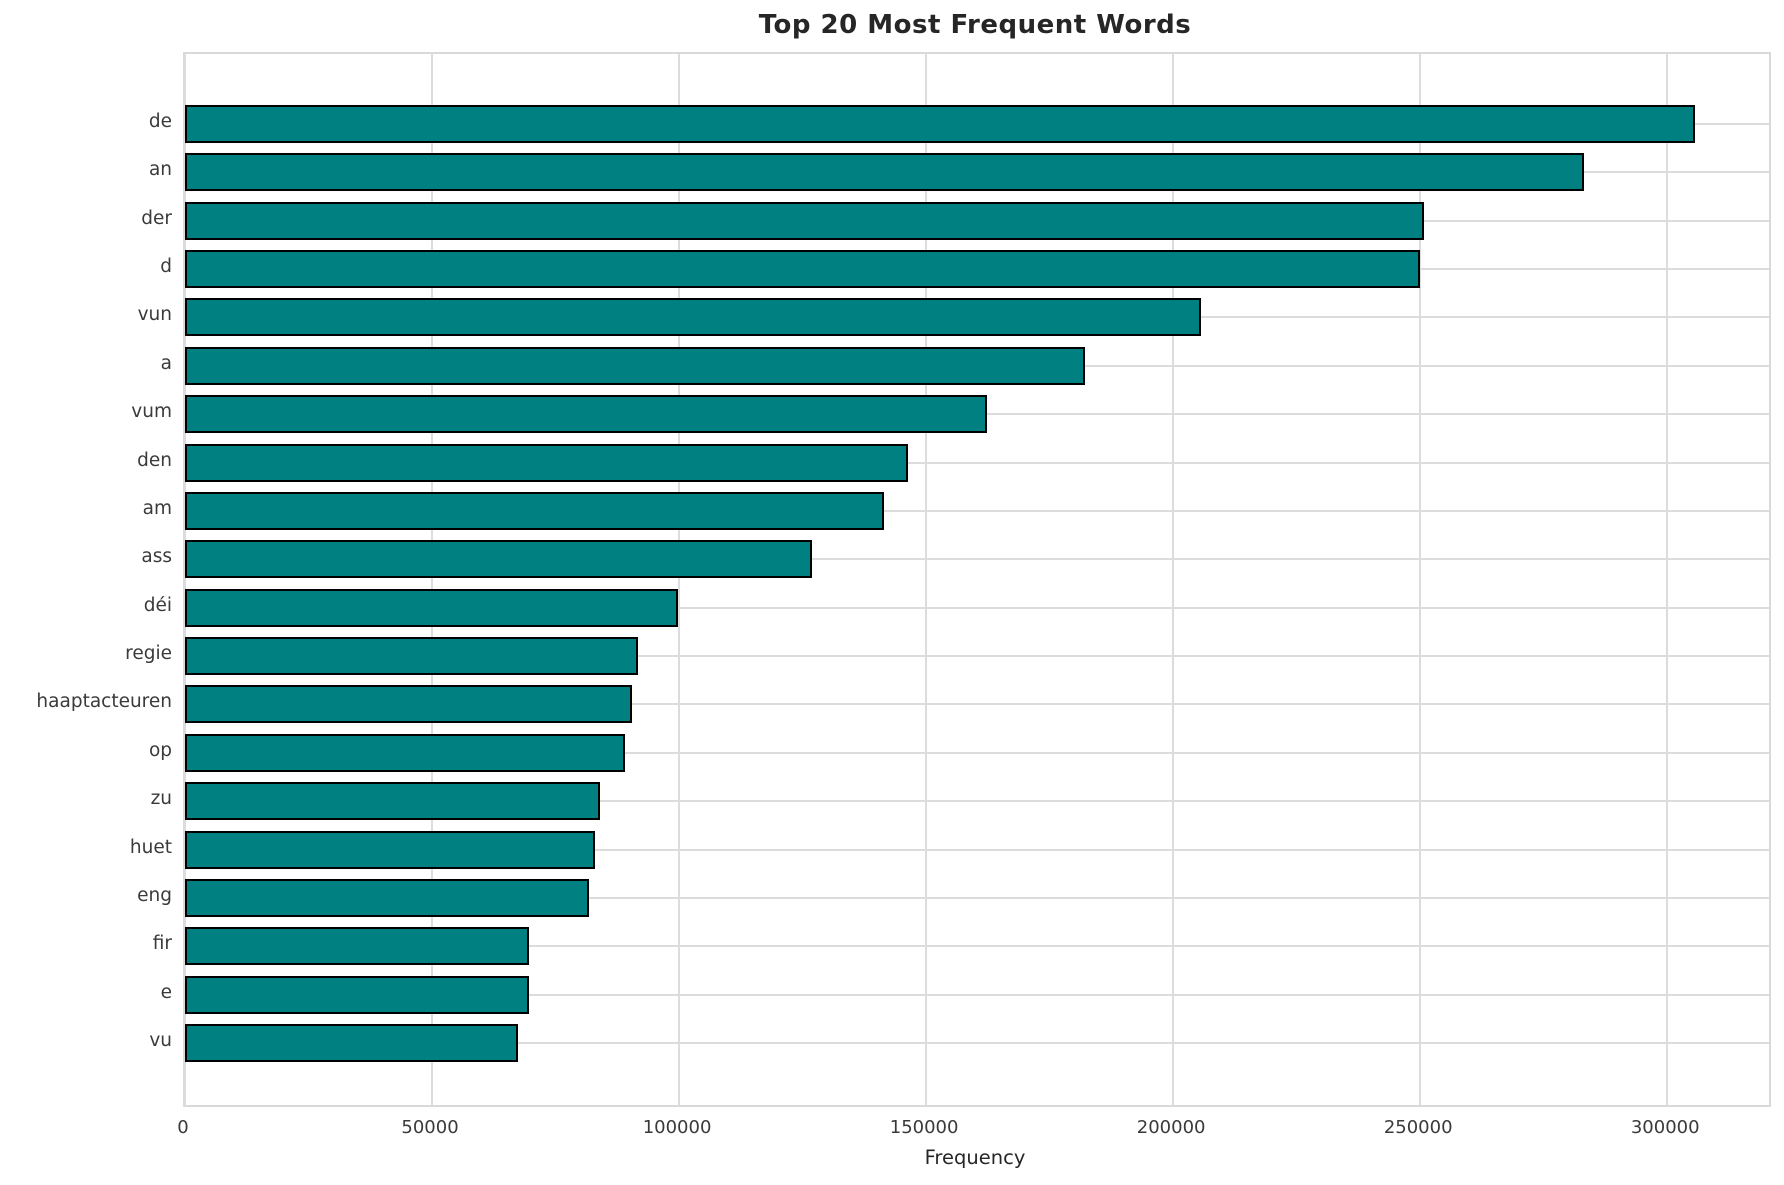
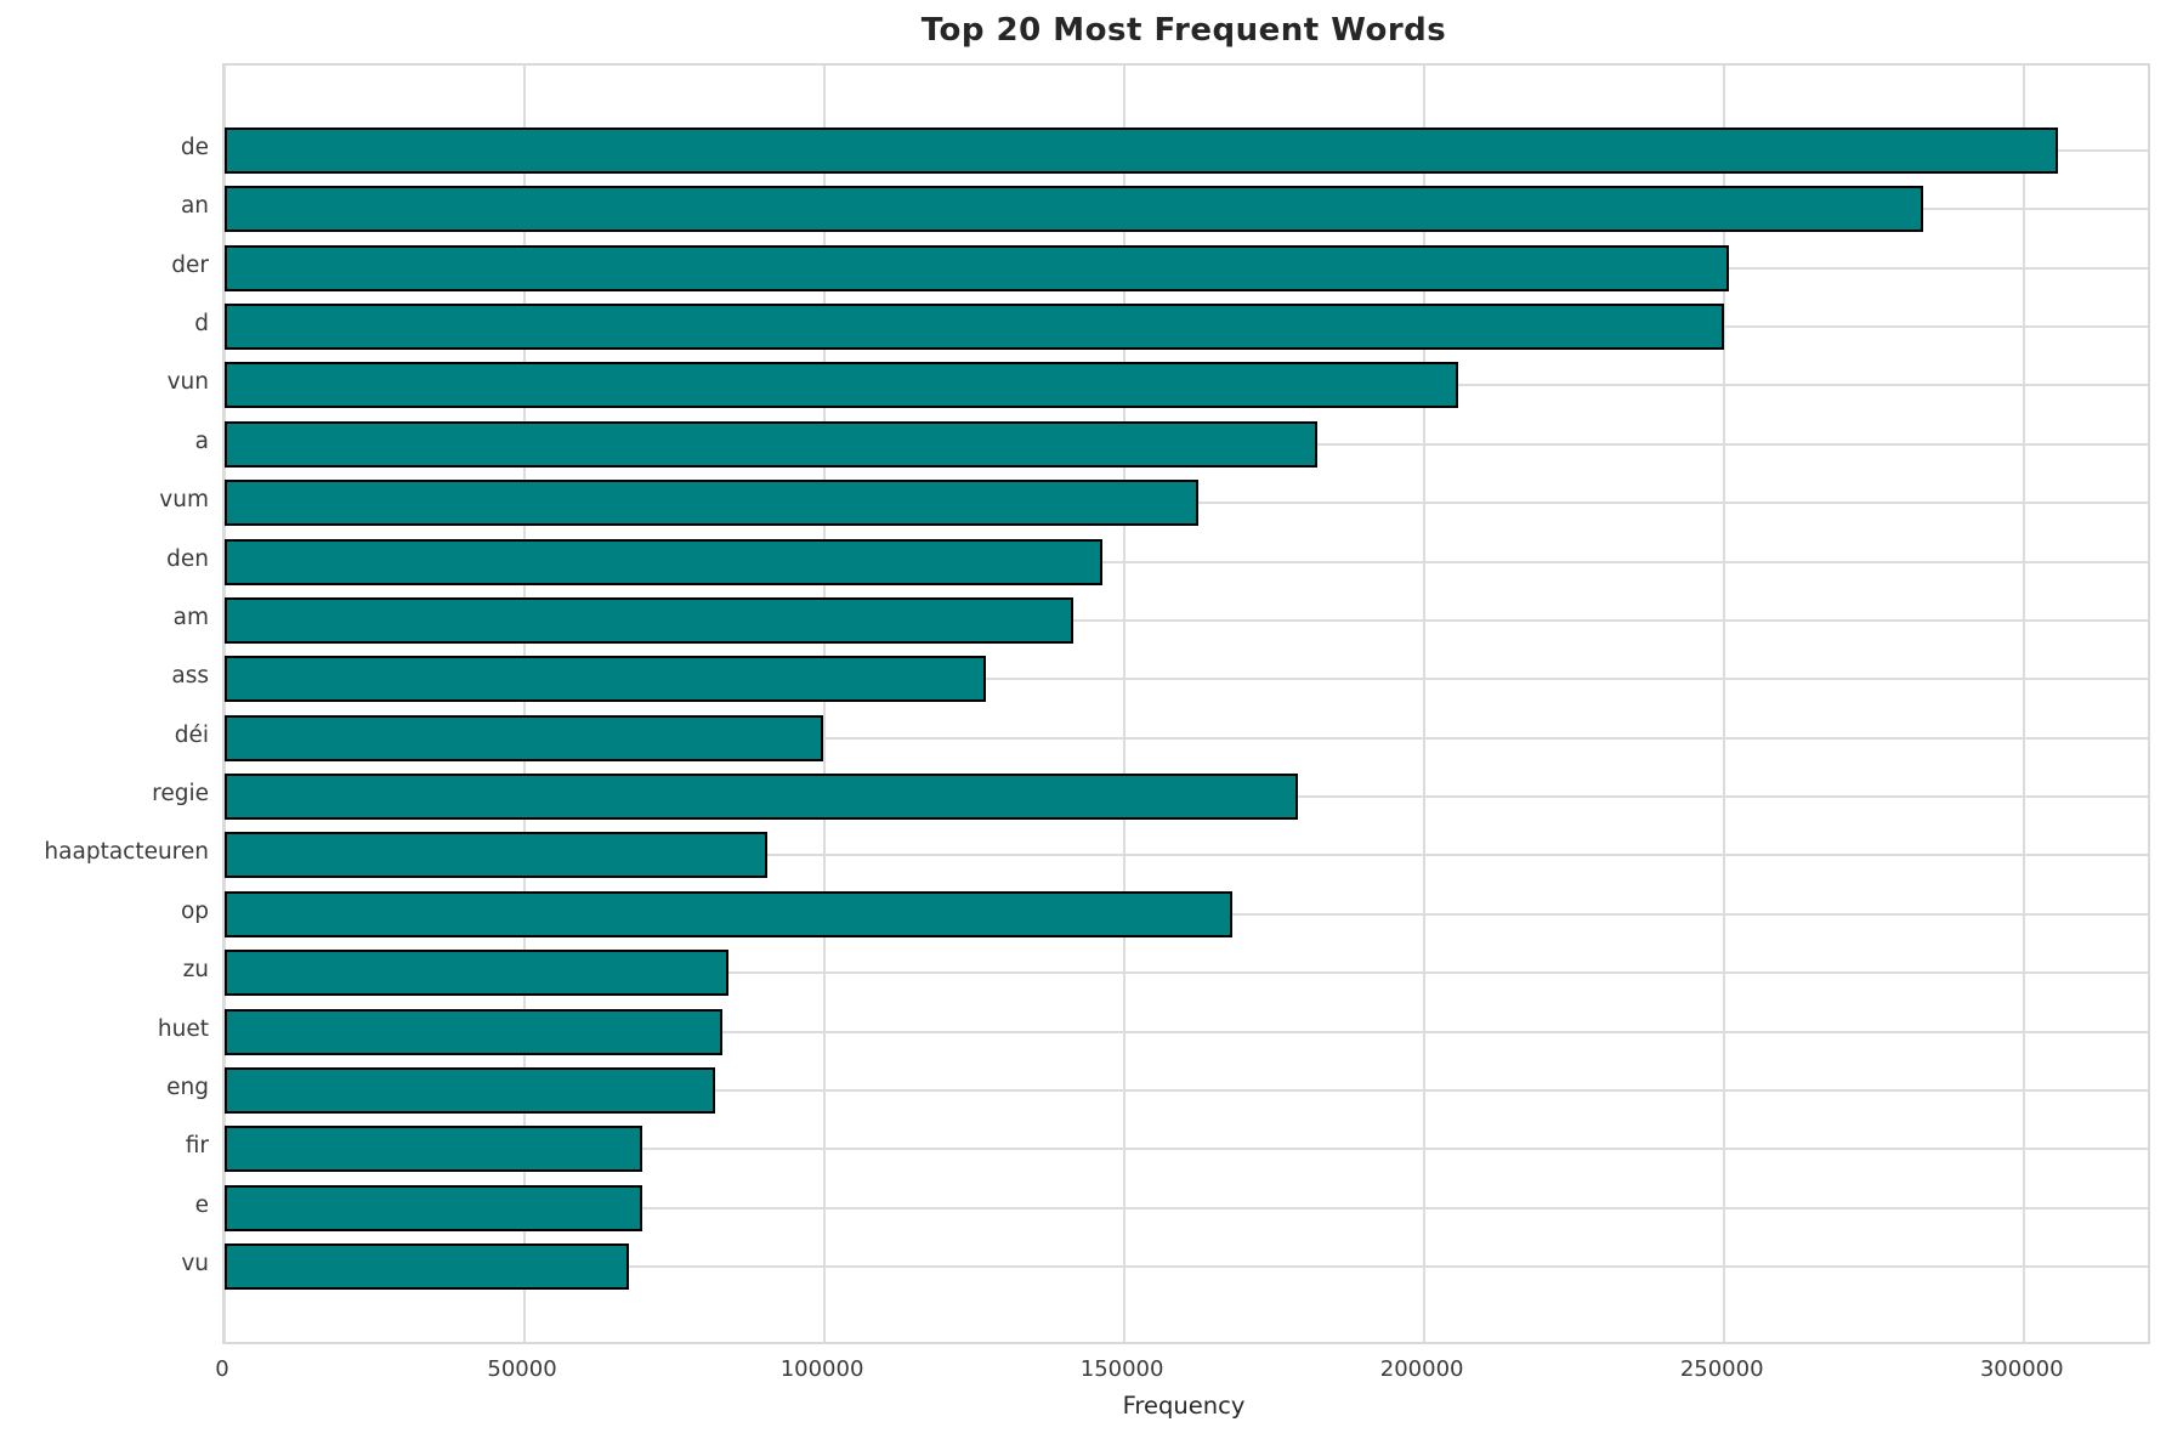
regie: 92000 -> 179000
op: 89000 -> 168000
